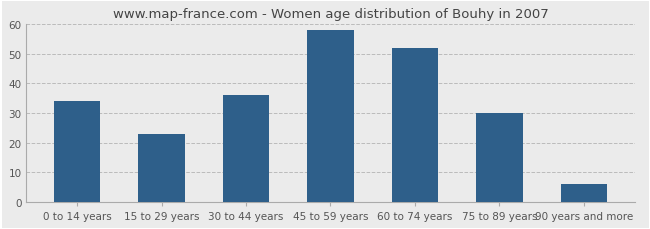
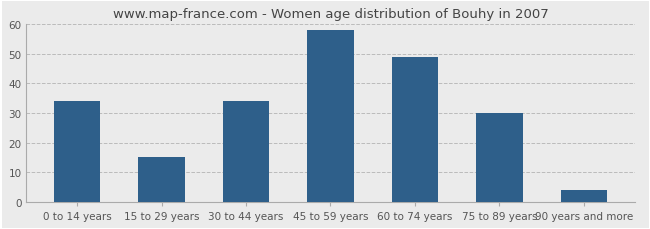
15 to 29 years: 23 -> 15
30 to 44 years: 36 -> 34
60 to 74 years: 52 -> 49
90 years and more: 6 -> 4
